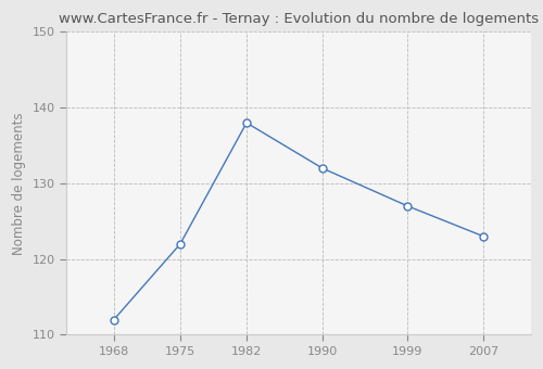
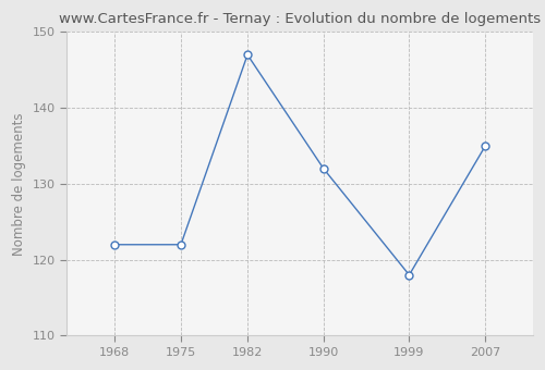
1968: 112 -> 122
1982: 138 -> 147
1999: 127 -> 118
2007: 123 -> 135
